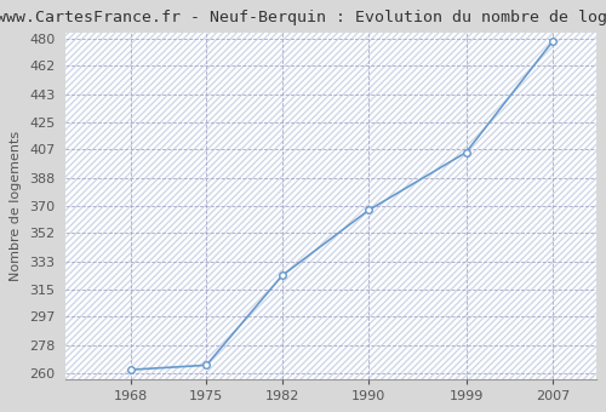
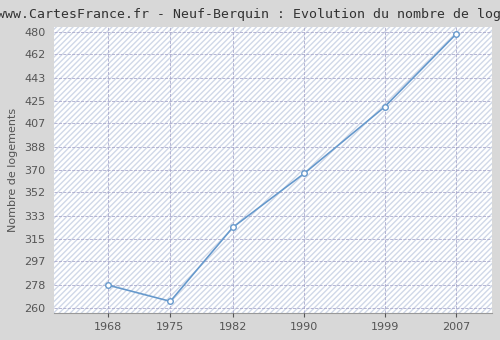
1968: 262 -> 278
1999: 405 -> 420
